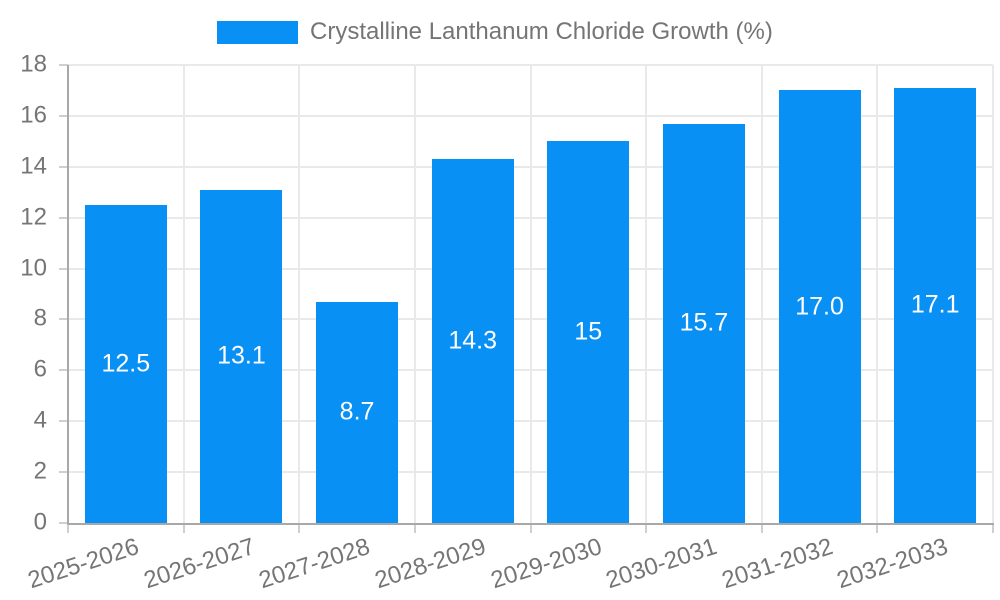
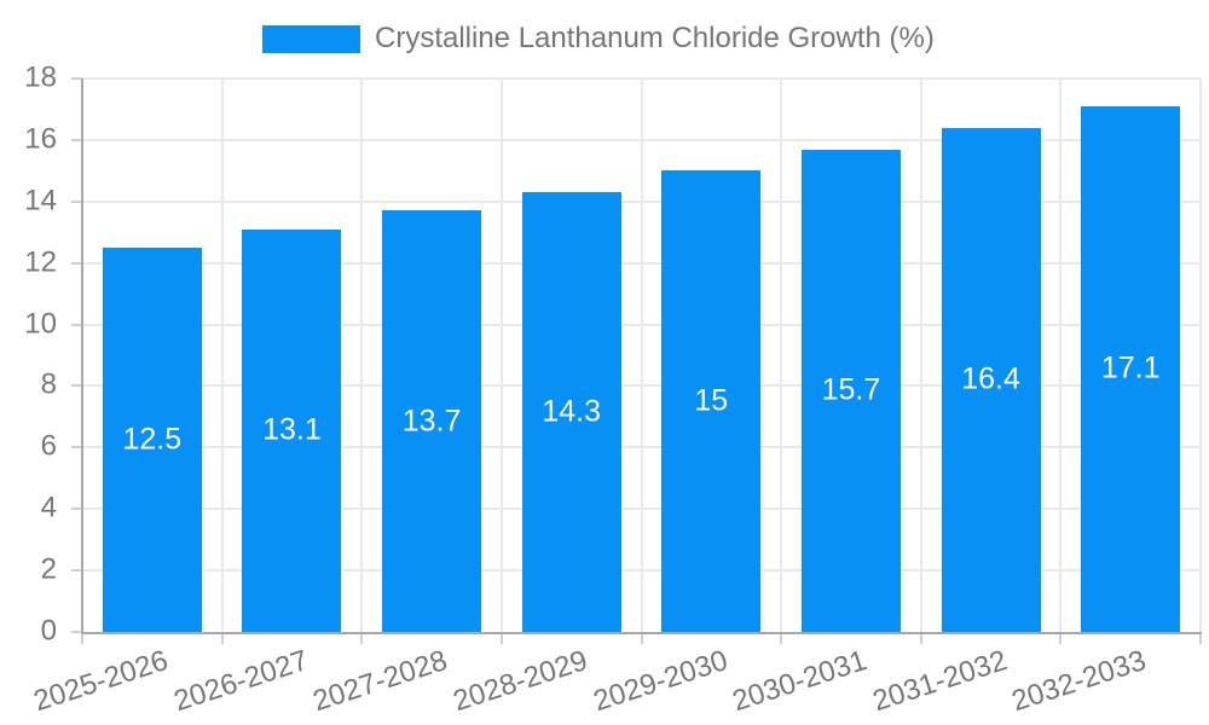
2027-2028: 8.7 -> 13.7
2031-2032: 17.0 -> 16.4
